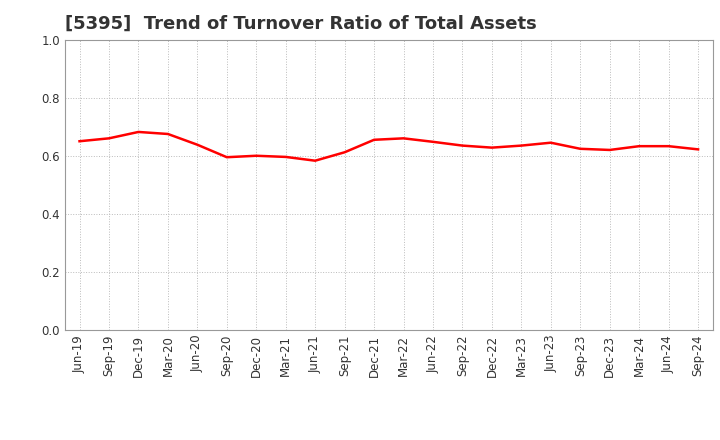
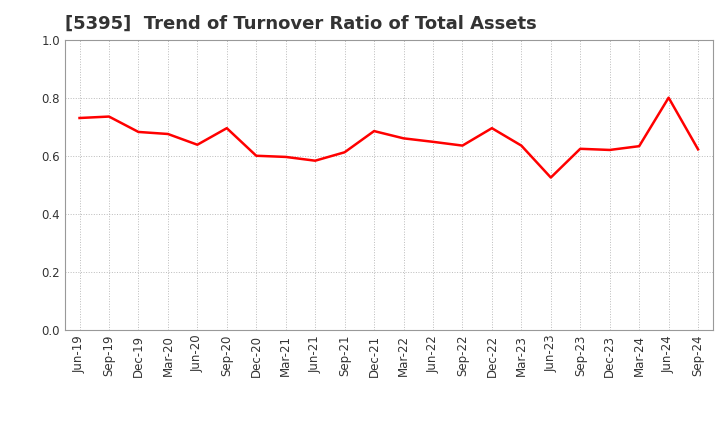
Jun-19: 0.650 -> 0.730
Sep-19: 0.660 -> 0.735
Sep-20: 0.595 -> 0.695
Dec-21: 0.655 -> 0.685
Dec-22: 0.628 -> 0.695
Jun-23: 0.645 -> 0.525
Jun-24: 0.633 -> 0.800
